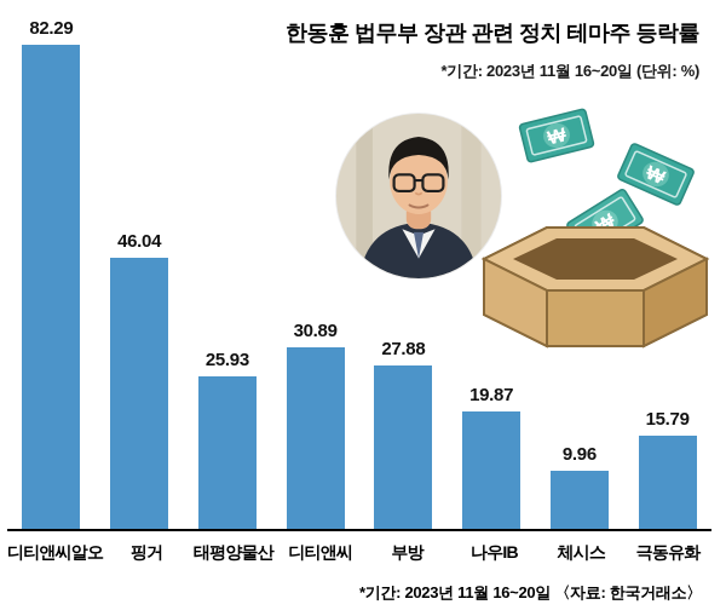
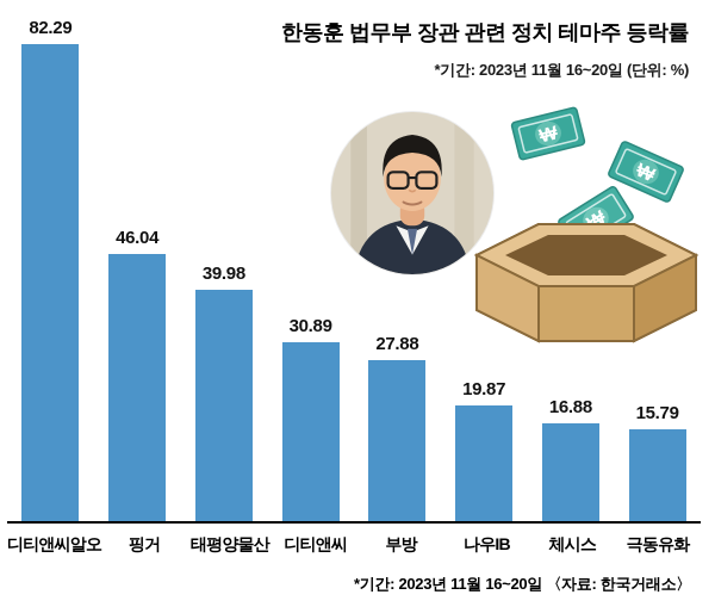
태평양물산: 25.93 -> 39.98
체시스: 9.96 -> 16.88
